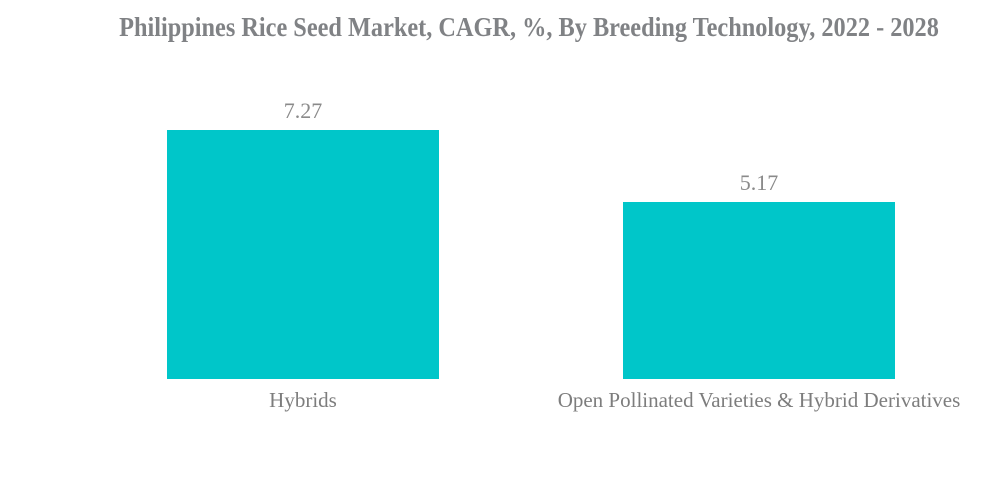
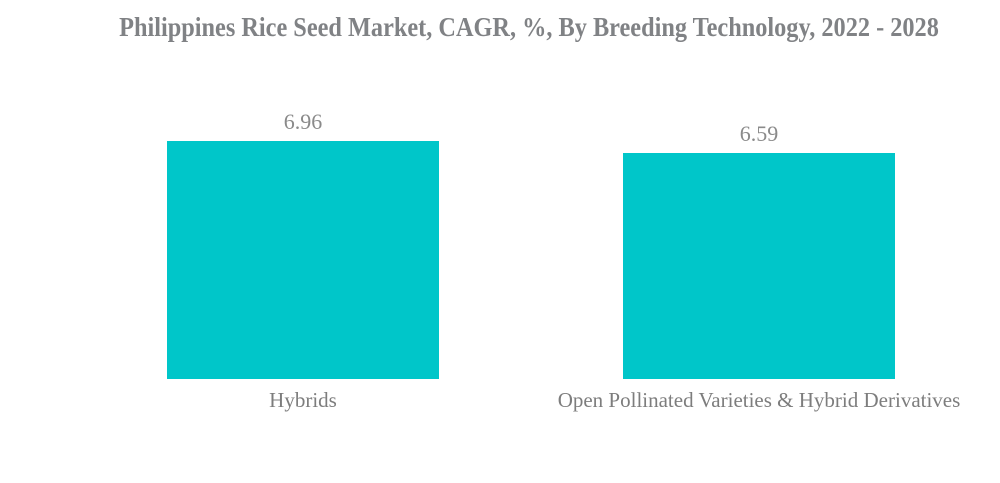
Hybrids: 7.27 -> 6.96
Open Pollinated Varieties & Hybrid Derivatives: 5.17 -> 6.59
